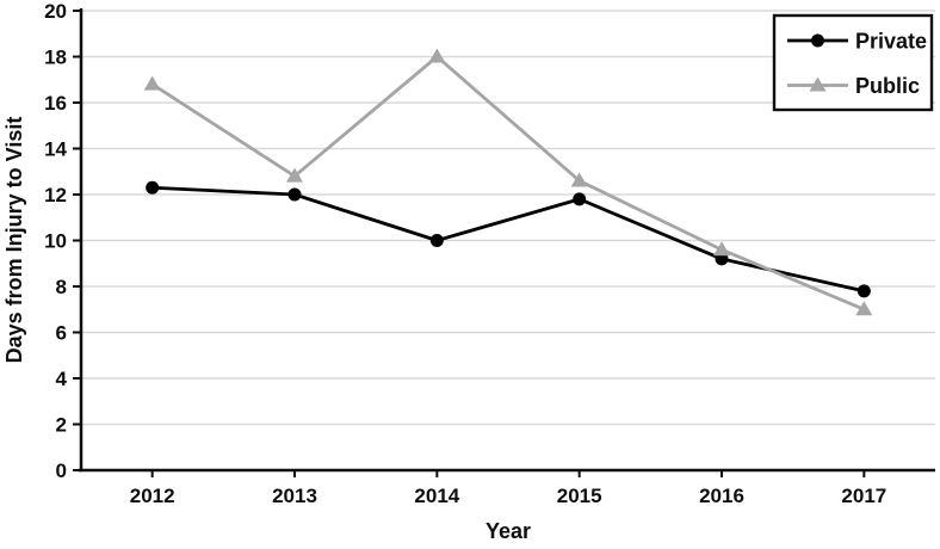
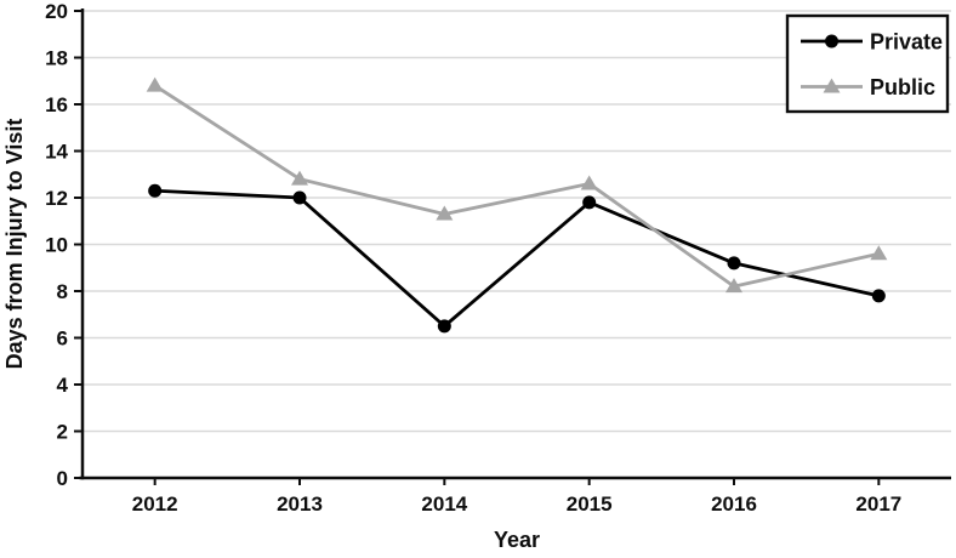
Private/2014: 10.0 -> 6.5
Public/2014: 18.0 -> 11.3
Public/2016: 9.6 -> 8.2
Public/2017: 7.0 -> 9.6
